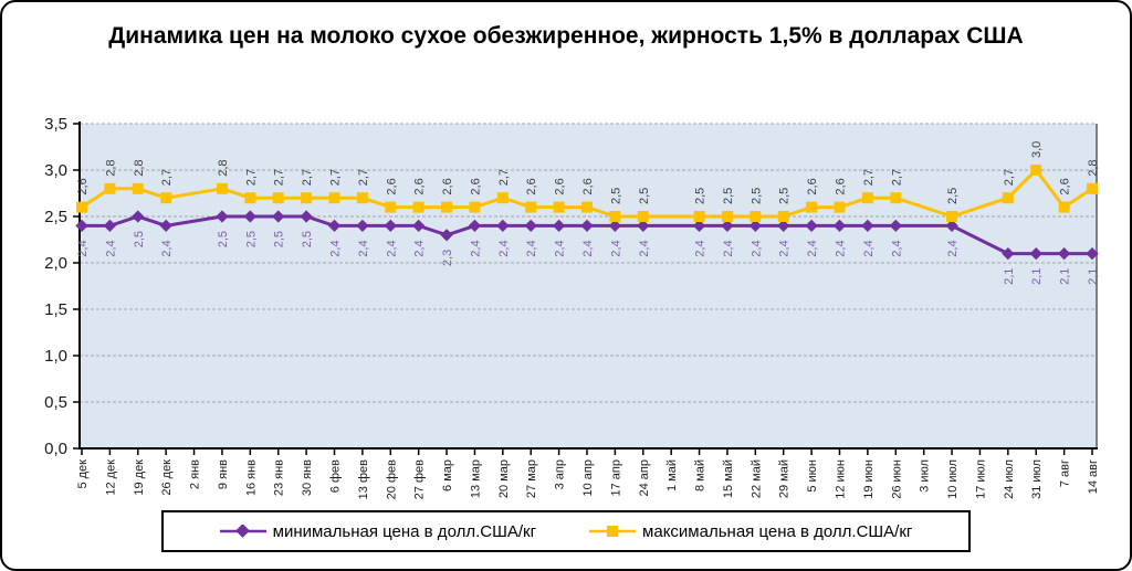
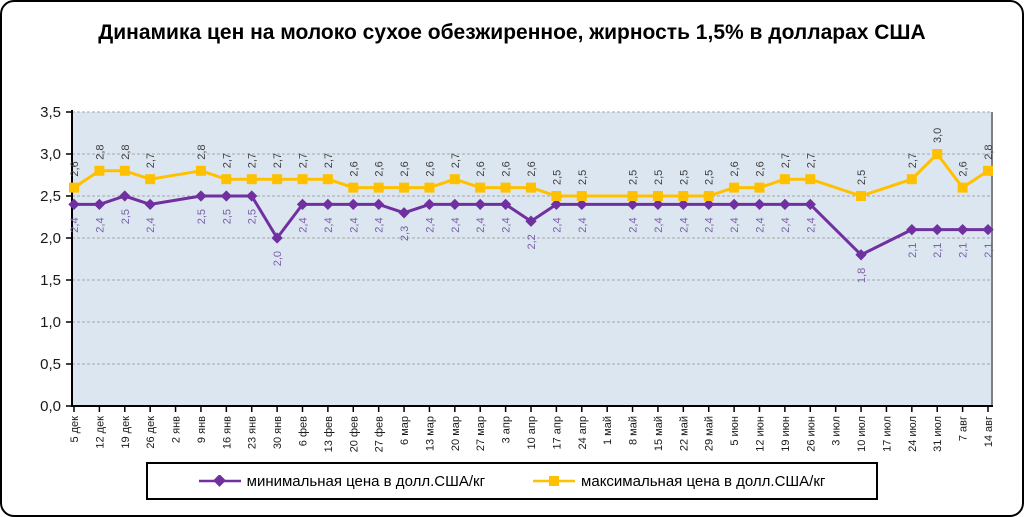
минимальная цена в долл.США/кг/30 янв: 2,5 -> 2,0
минимальная цена в долл.США/кг/10 апр: 2,4 -> 2,2
минимальная цена в долл.США/кг/10 июл: 2,4 -> 1,8
